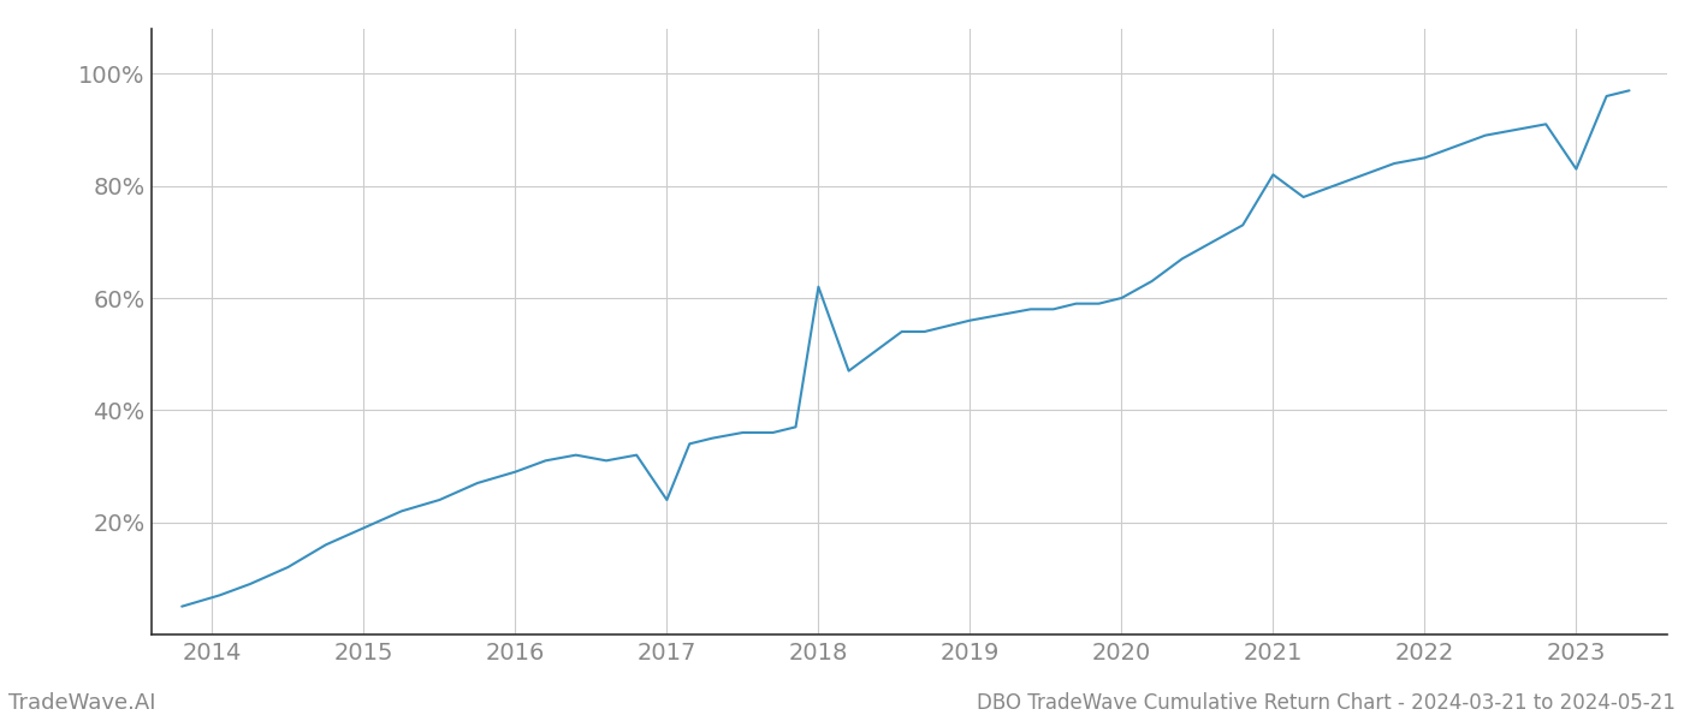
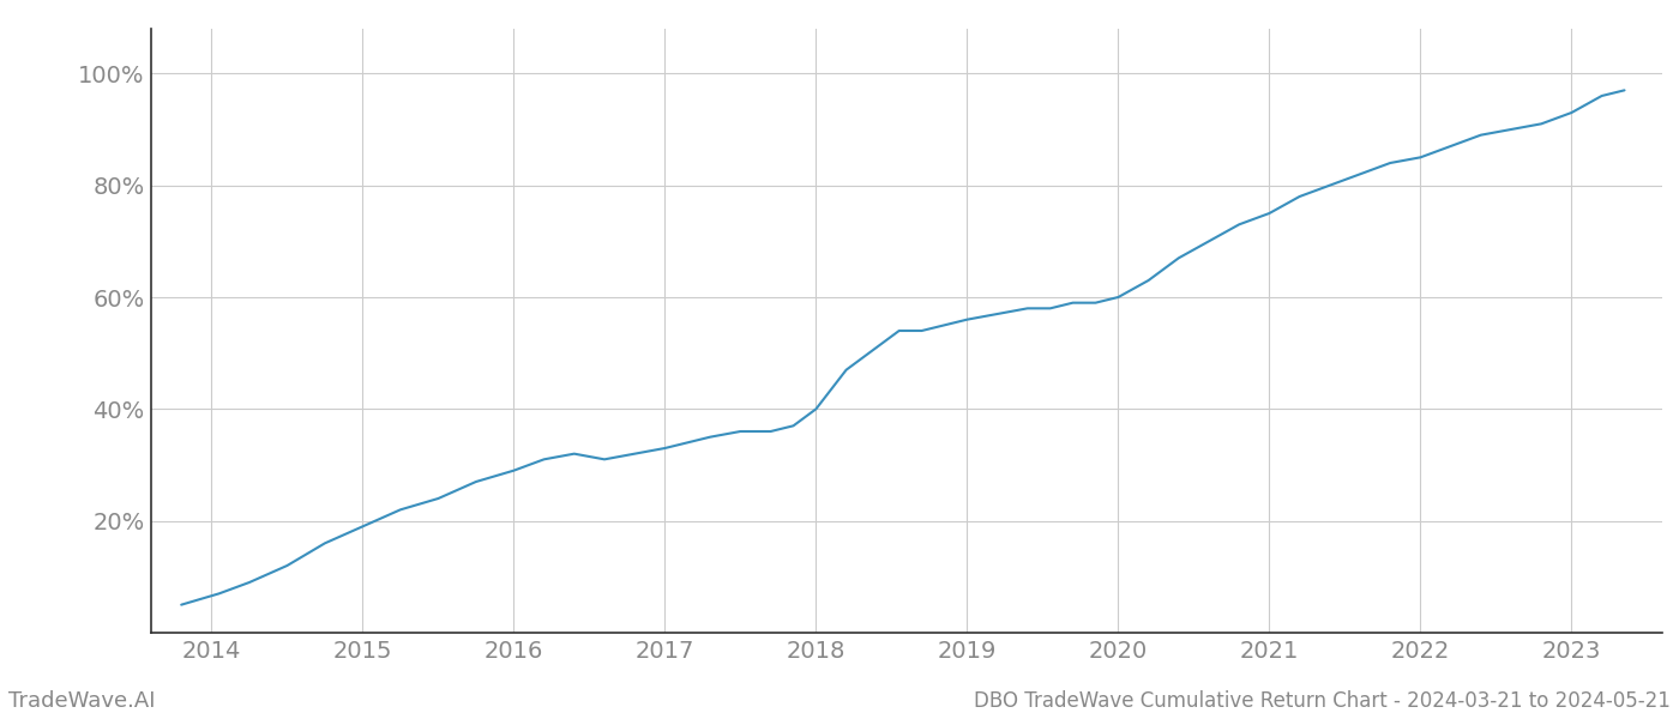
2017: 24% -> 33%
2018: 62% -> 40%
2021: 82% -> 75%
2023: 83% -> 93%
